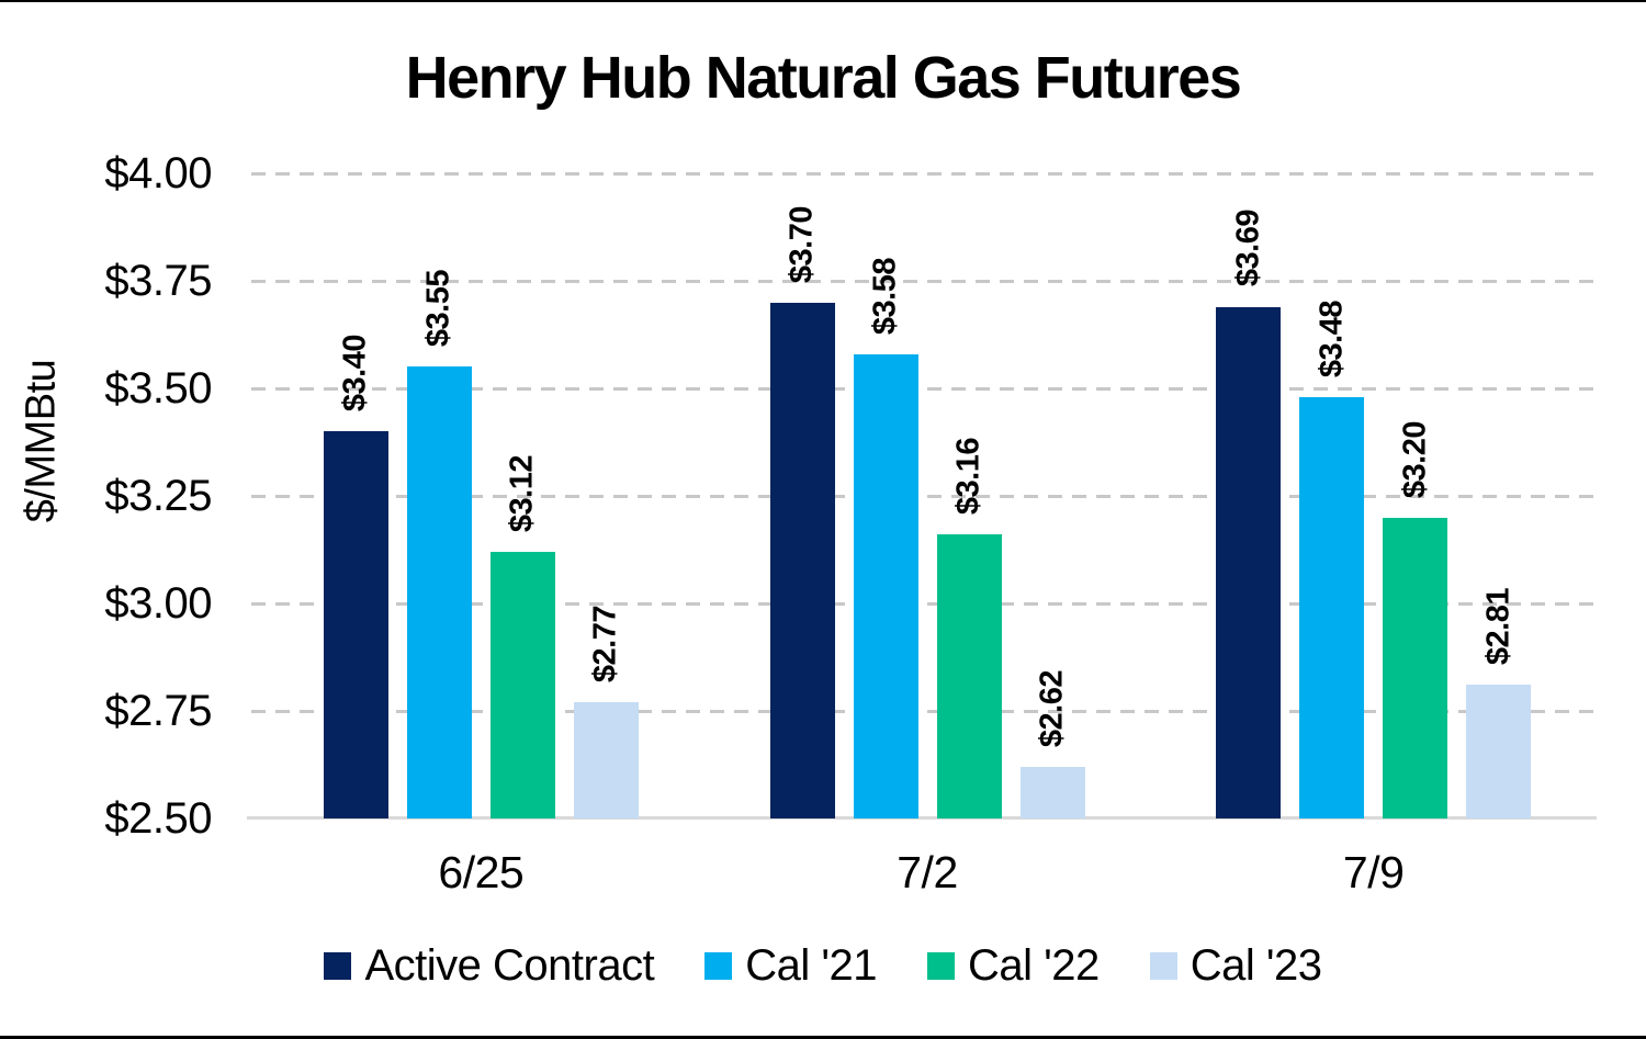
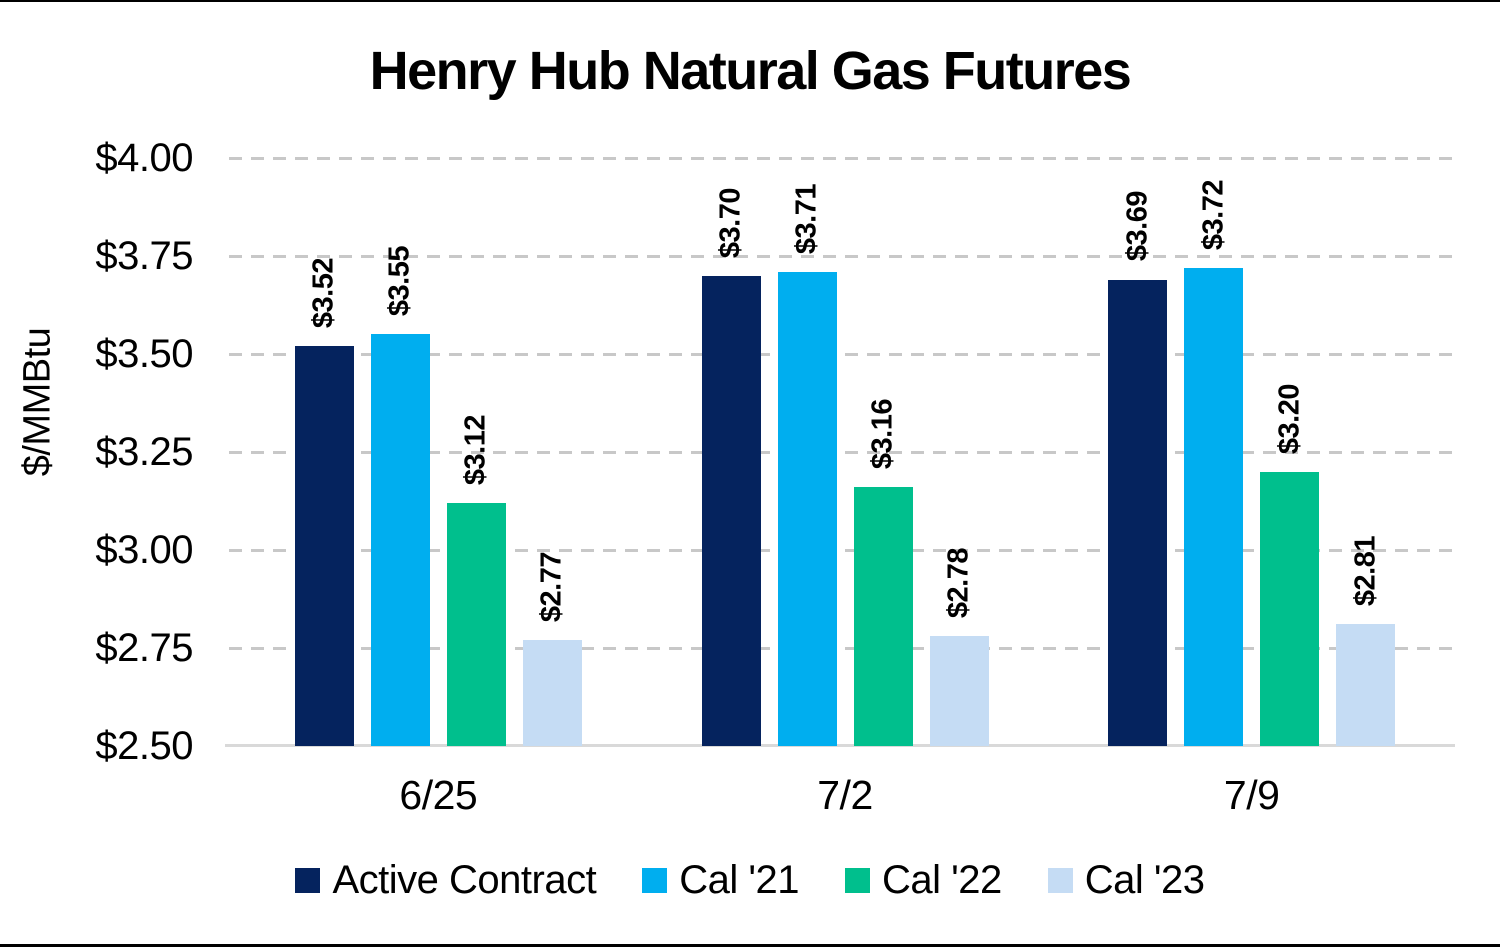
Active Contract/6/25: $3.40 -> $3.52
Cal '21/7/2: $3.58 -> $3.71
Cal '23/7/2: $2.62 -> $2.78
Cal '21/7/9: $3.48 -> $3.72
